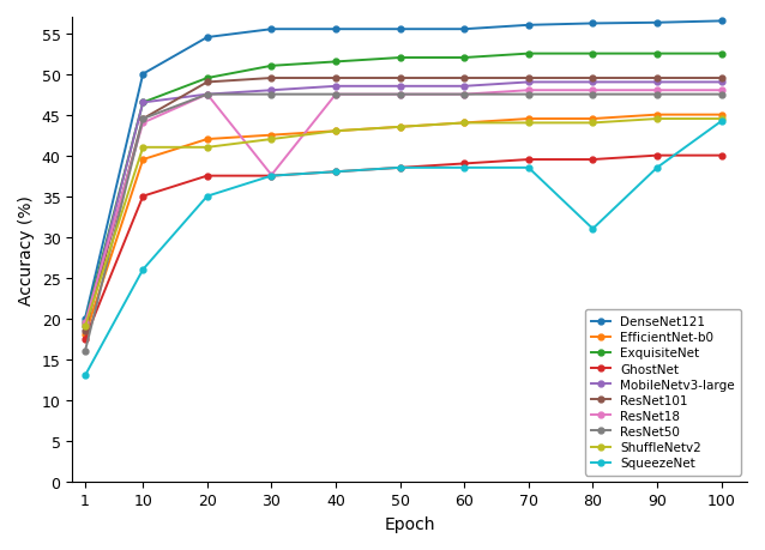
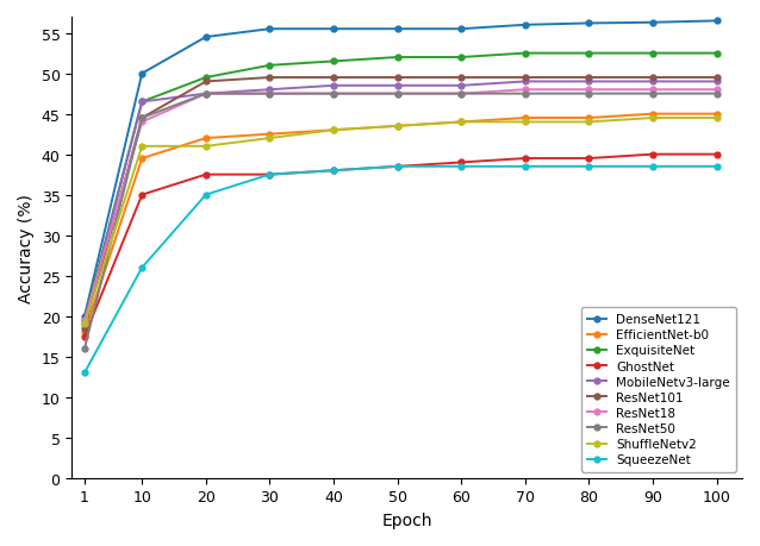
ResNet18/30: 37.6 -> 47.5
SqueezeNet/80: 31.0 -> 38.5
SqueezeNet/100: 44.2 -> 38.5
